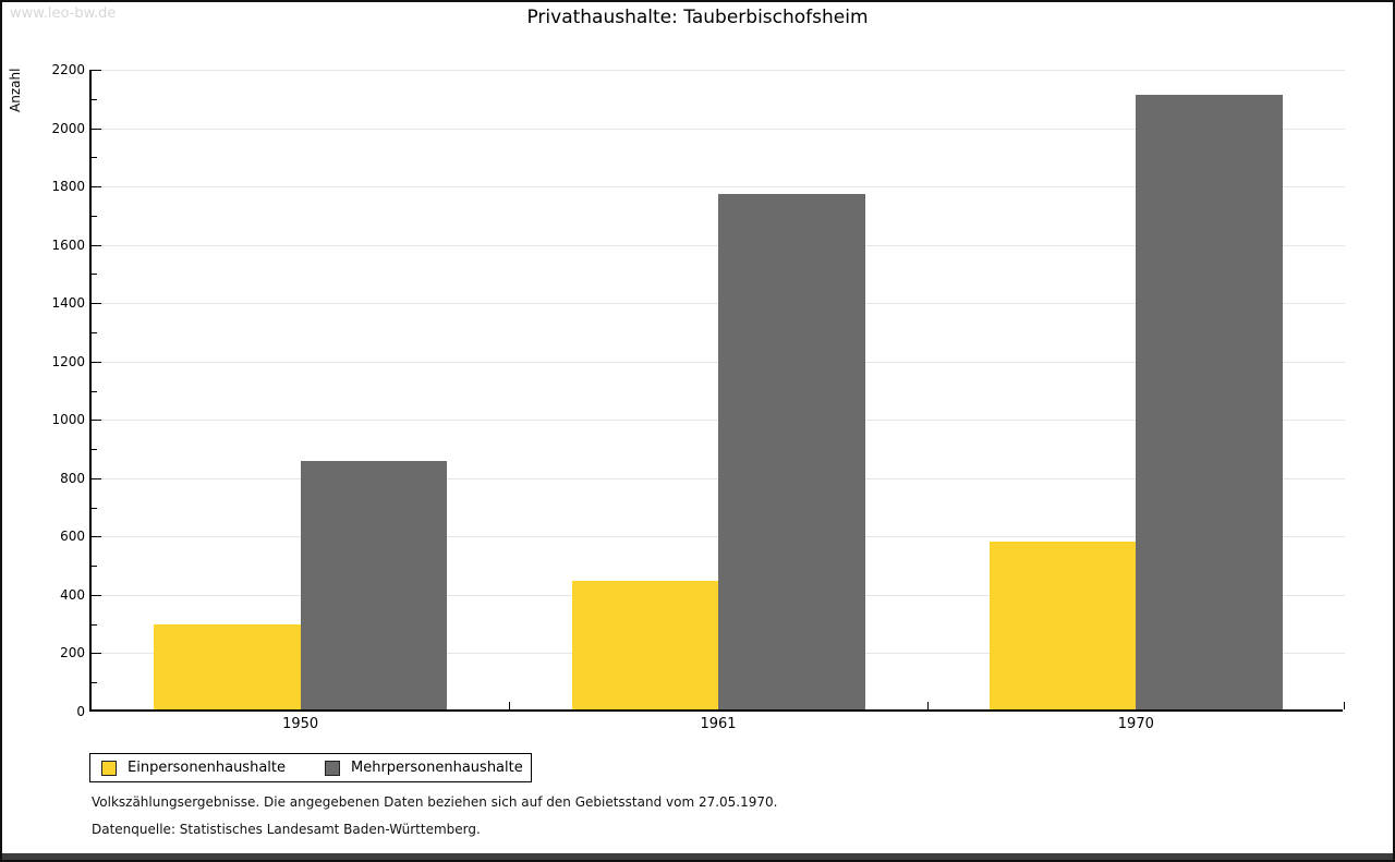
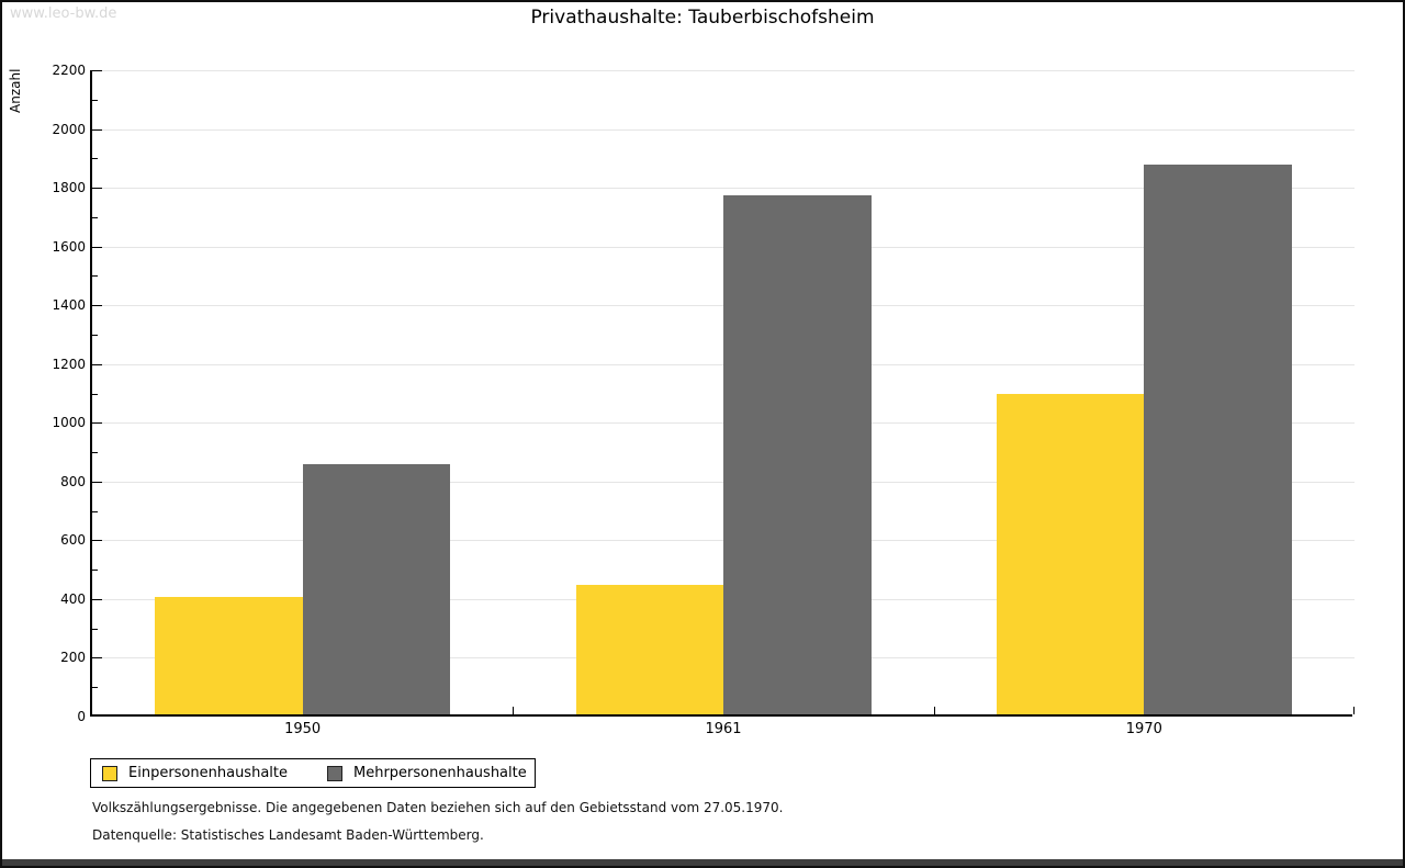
Einpersonenhaushalte/1950: 290 -> 400
Einpersonenhaushalte/1970: 580 -> 1090
Mehrpersonenhaushalte/1970: 2100 -> 1870
